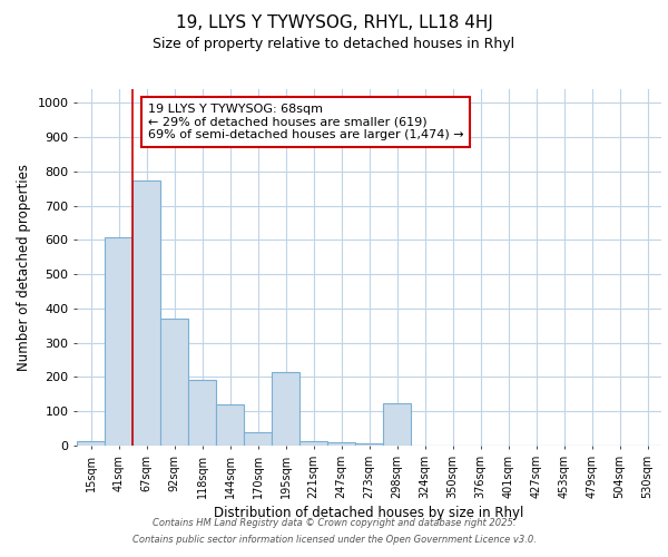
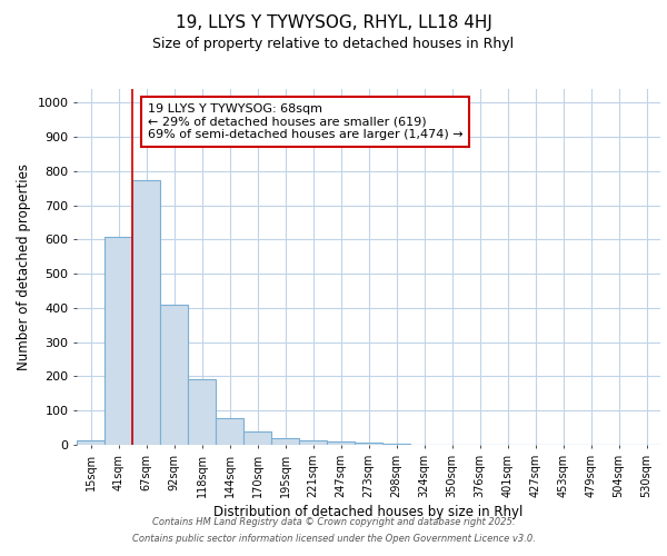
92sqm: 370 -> 410
144sqm: 120 -> 78
195sqm: 215 -> 18
298sqm: 125 -> 3
